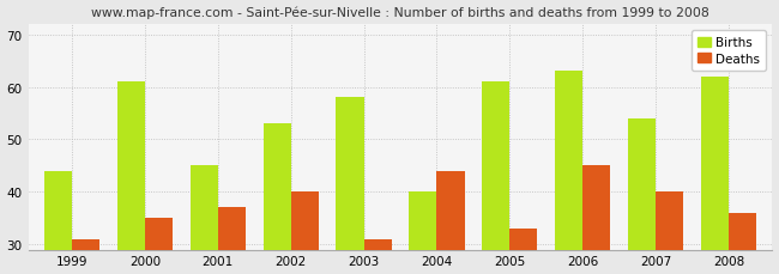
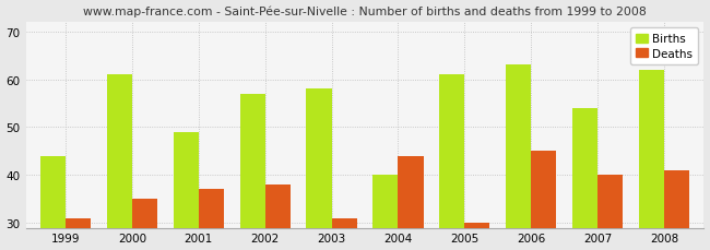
Births/2001: 45 -> 49
Births/2002: 53 -> 57
Deaths/2002: 40 -> 38
Deaths/2005: 33 -> 30
Deaths/2008: 36 -> 41
